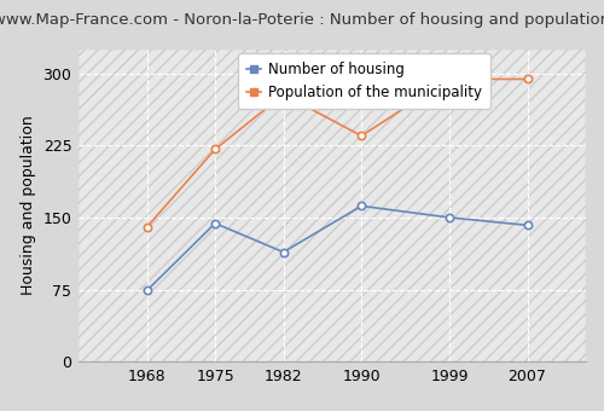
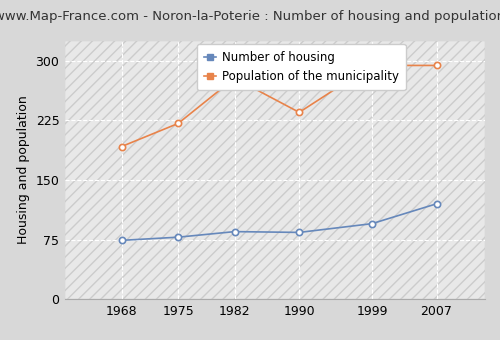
Population of the municipality/1968: 140 -> 192
Number of housing/1975: 144 -> 78
Number of housing/1982: 114 -> 85
Number of housing/1990: 162 -> 84
Number of housing/1999: 150 -> 95
Number of housing/2007: 142 -> 120
